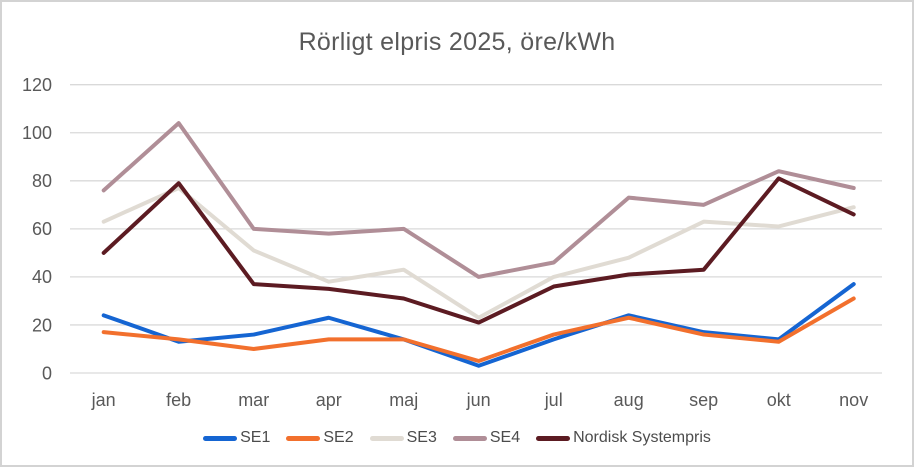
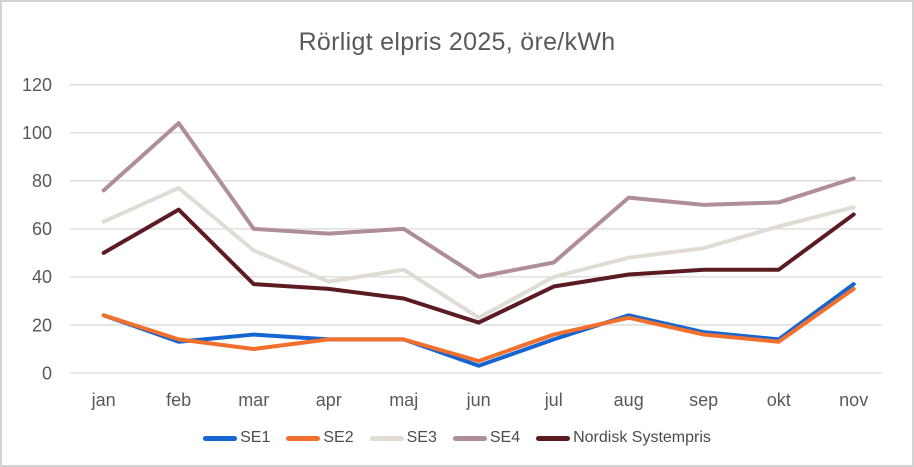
SE2/jan: 17 -> 24
Nordisk Systempris/feb: 79 -> 68
SE1/apr: 23 -> 14
SE3/sep: 63 -> 52
SE4/okt: 84 -> 71
Nordisk Systempris/okt: 81 -> 43
SE2/nov: 31 -> 35
SE4/nov: 77 -> 81
